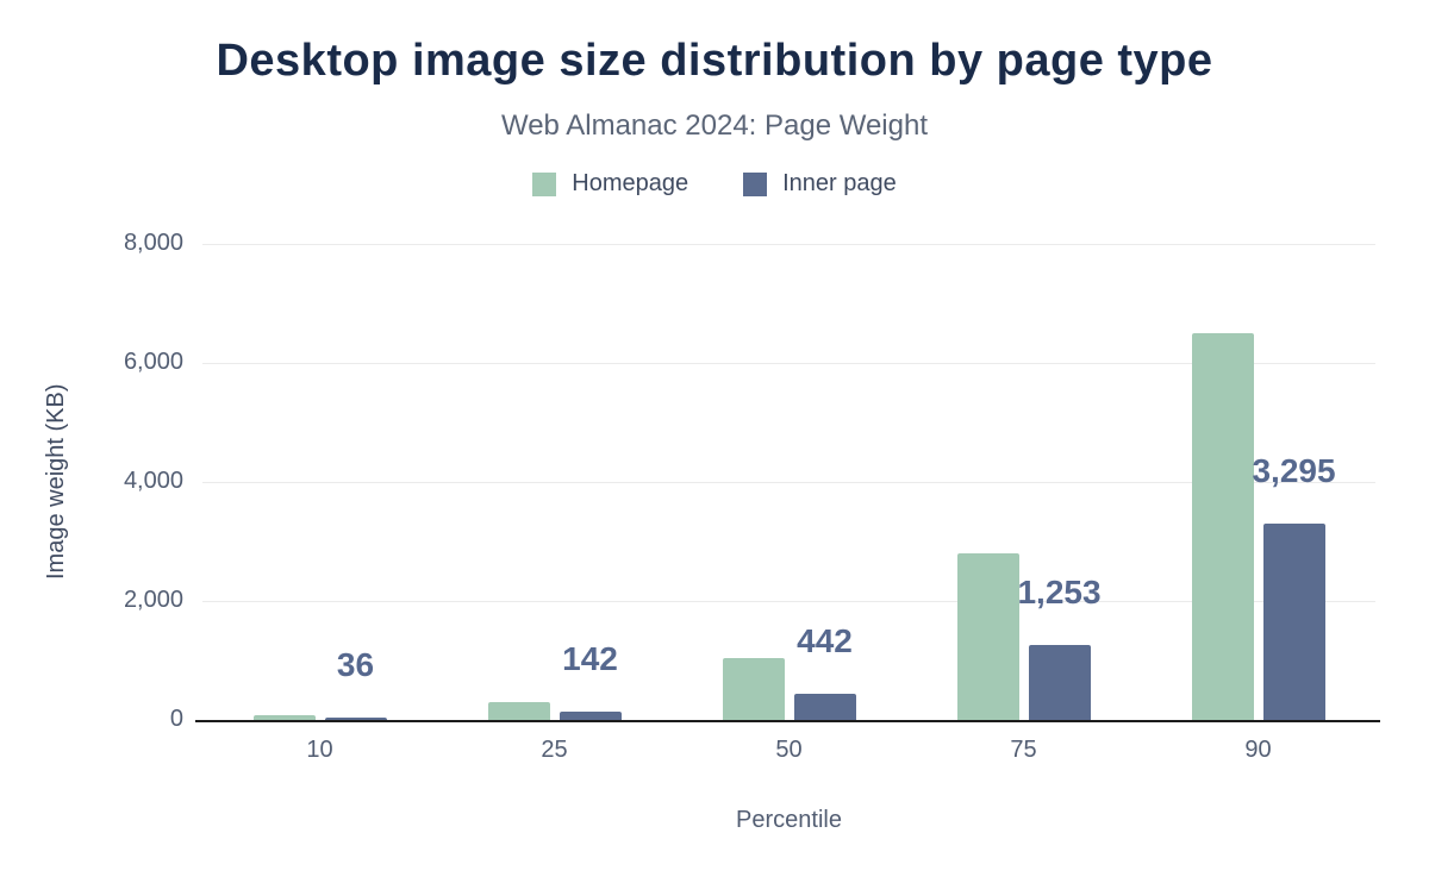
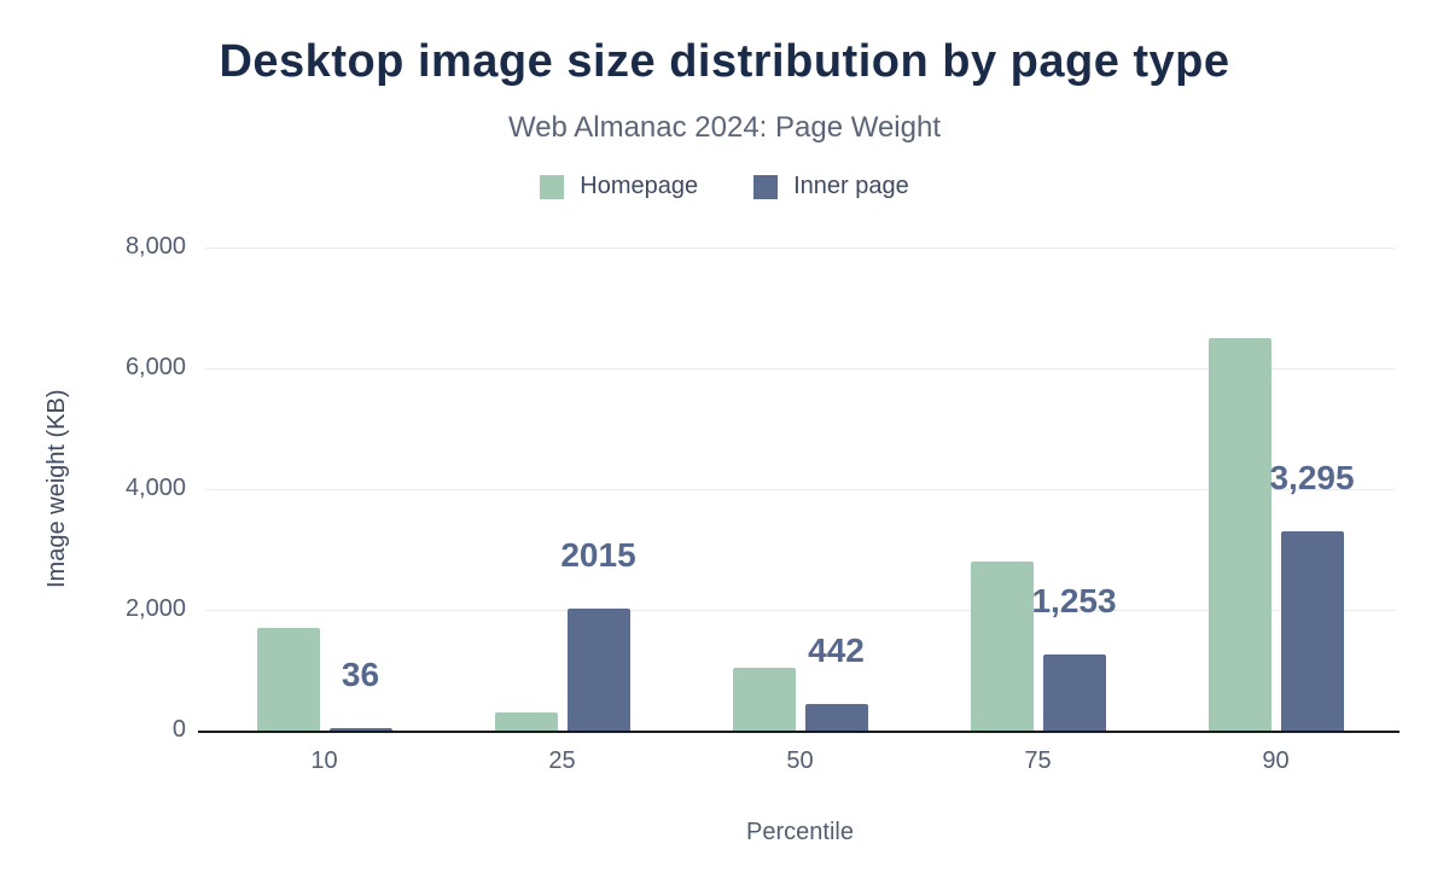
Homepage/10: 100 -> 1700
Inner page/25: 142 -> 2015
